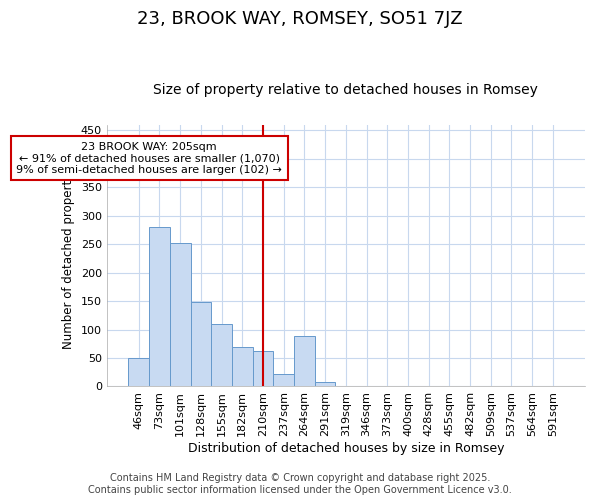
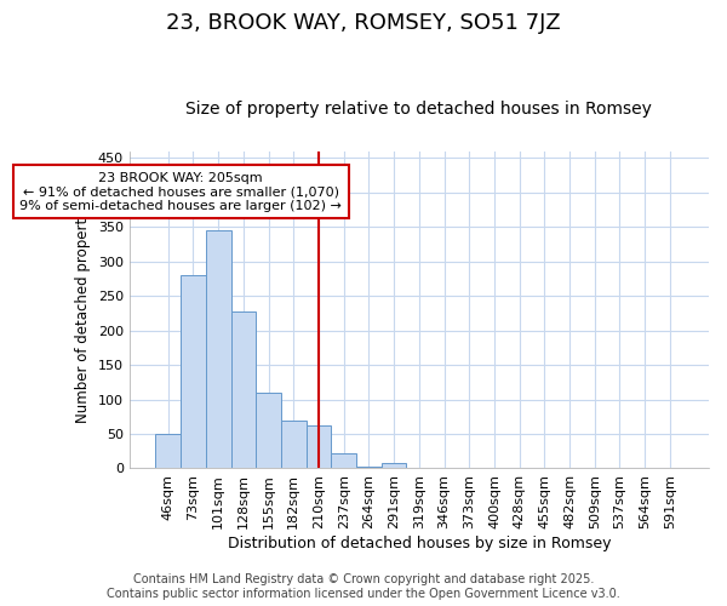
101sqm: 252 -> 345
128sqm: 148 -> 228
264sqm: 88 -> 2
